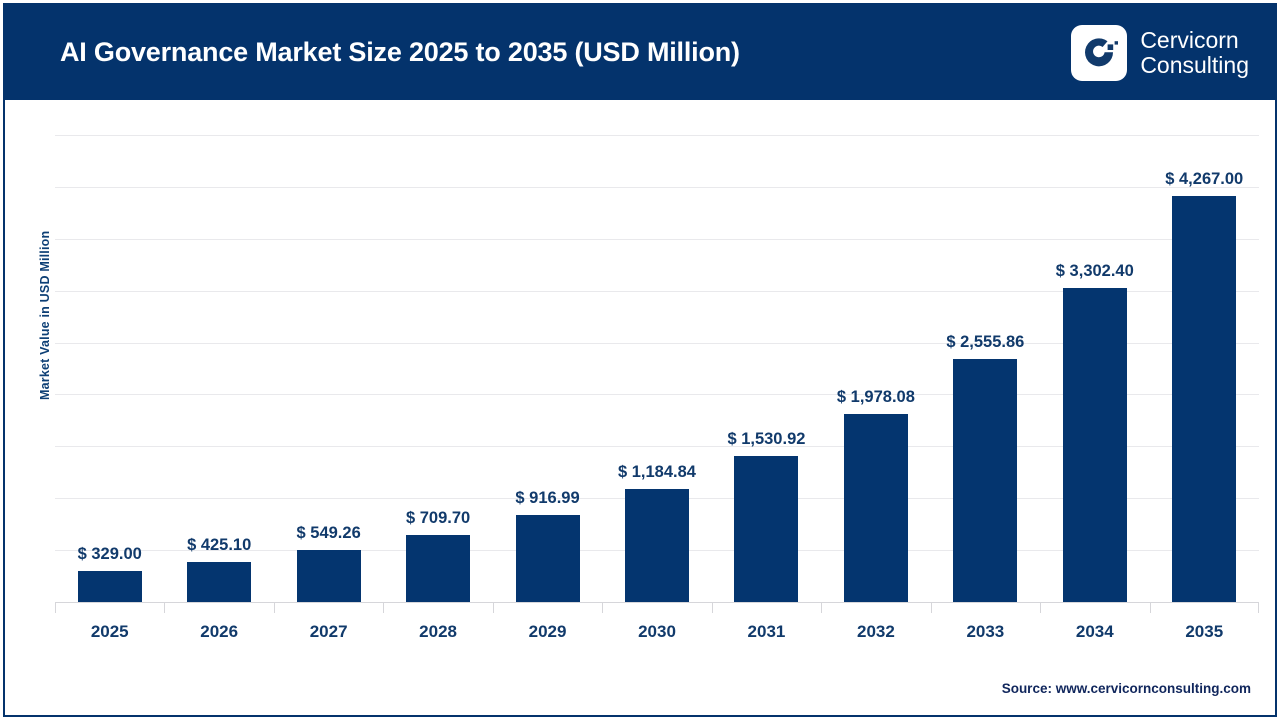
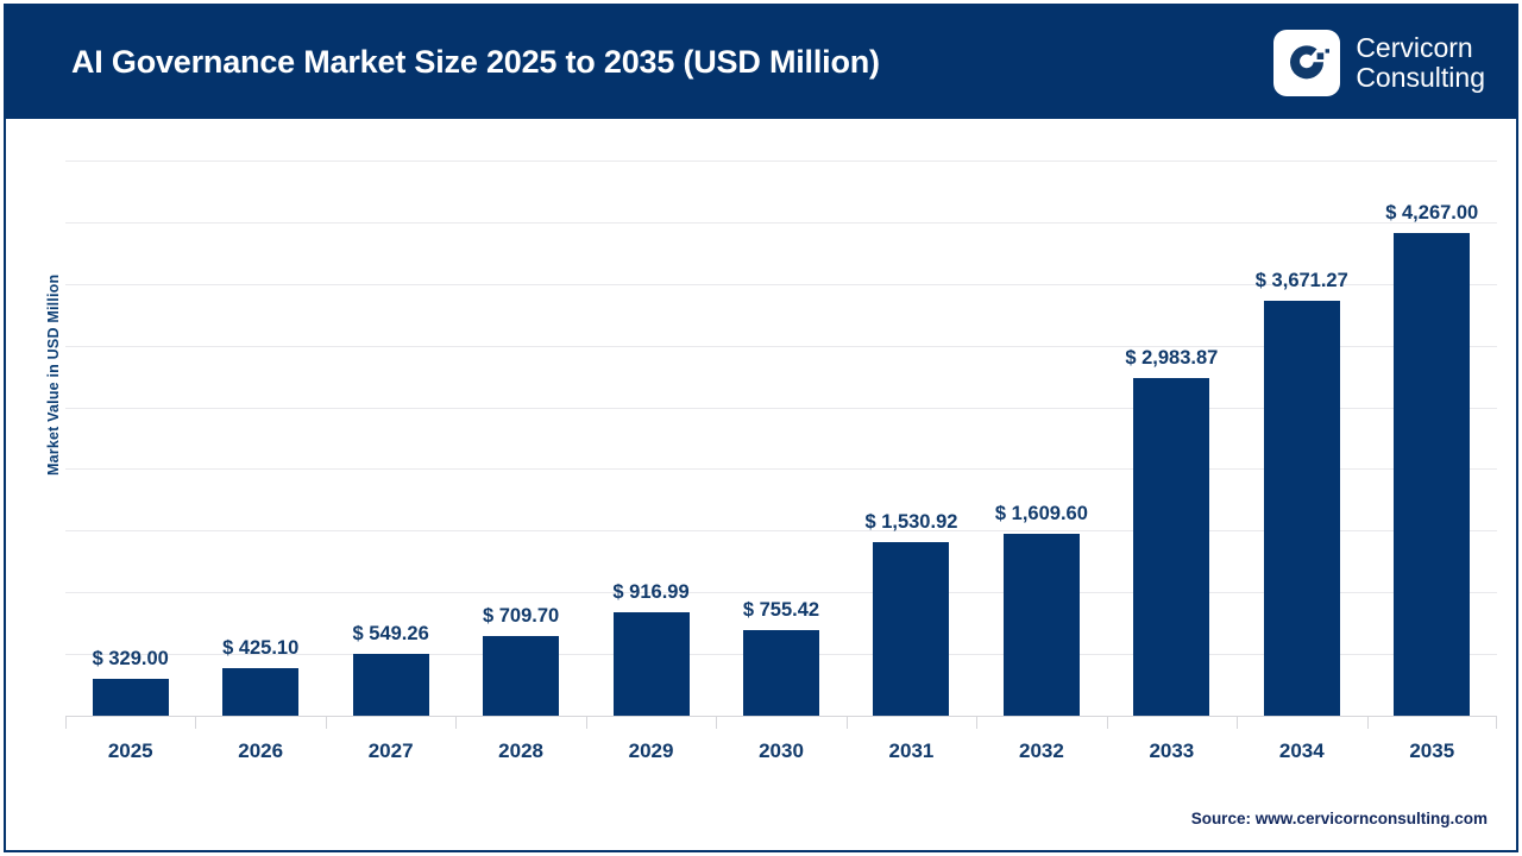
2030: 1,184.84 -> 755.42
2032: 1,978.08 -> 1,609.60
2033: 2,555.86 -> 2,983.87
2034: 3,302.40 -> 3,671.27
